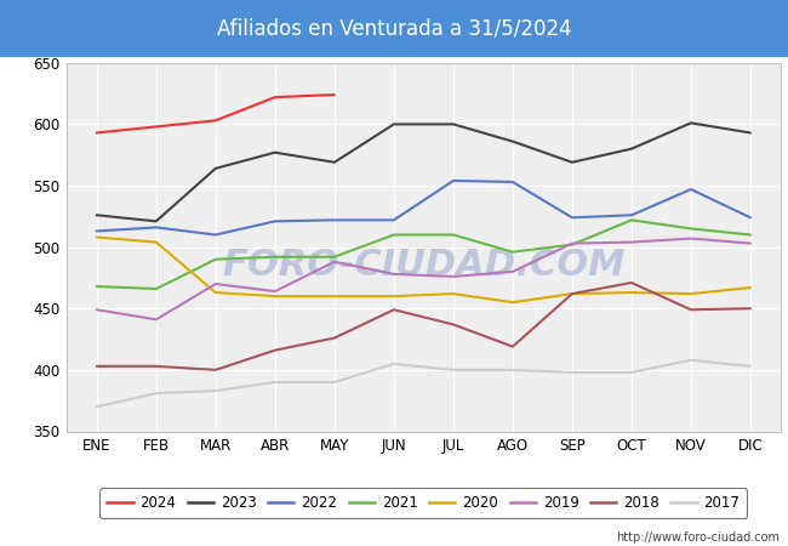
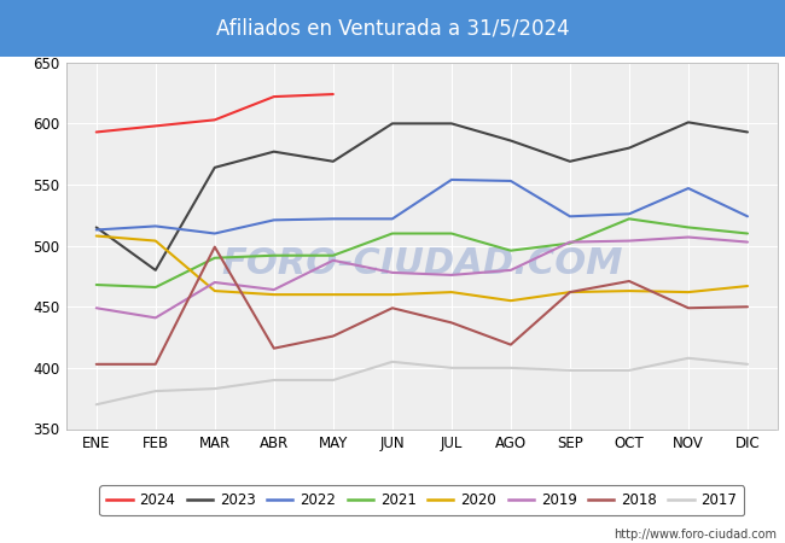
2023/ENE: 526 -> 515
2023/FEB: 521 -> 480
2018/MAR: 400 -> 499
